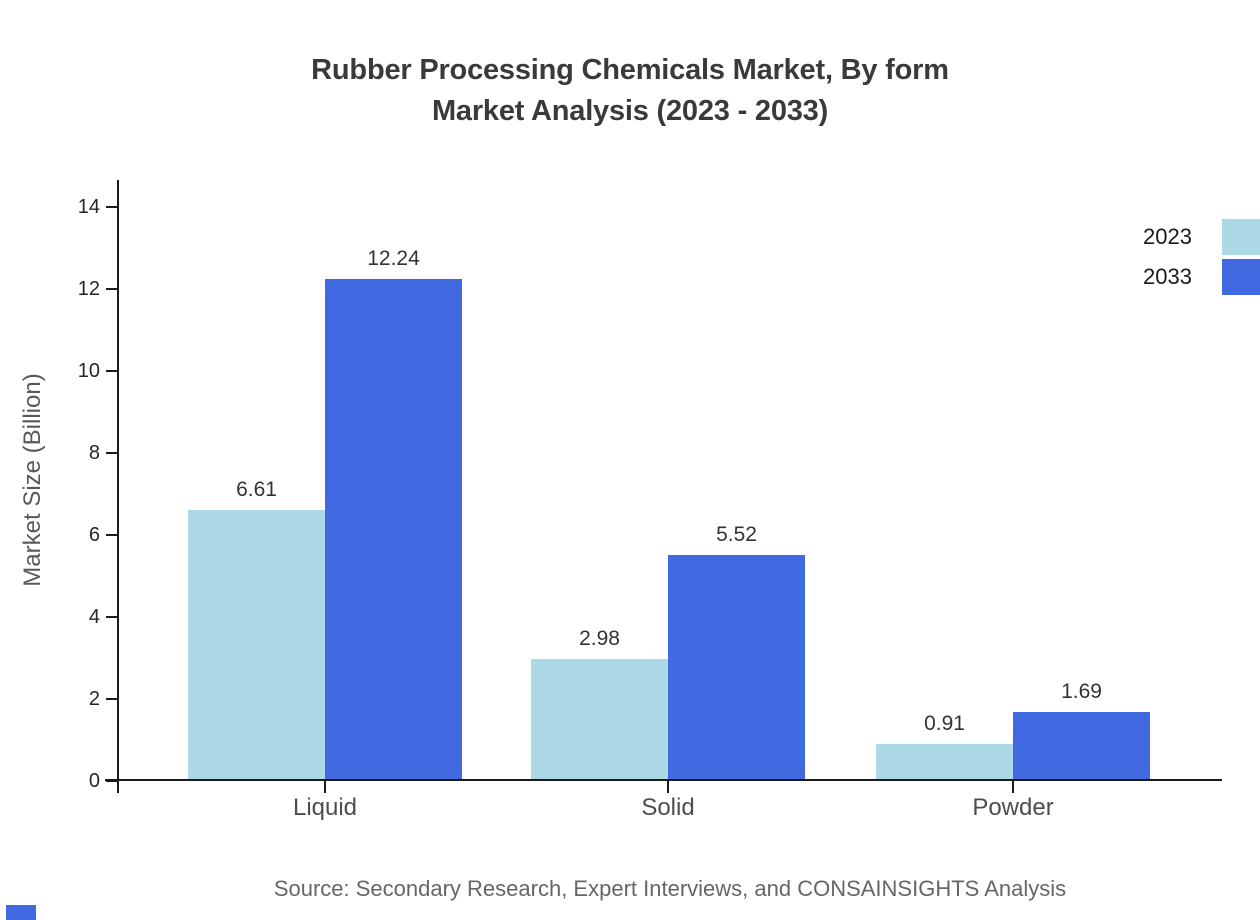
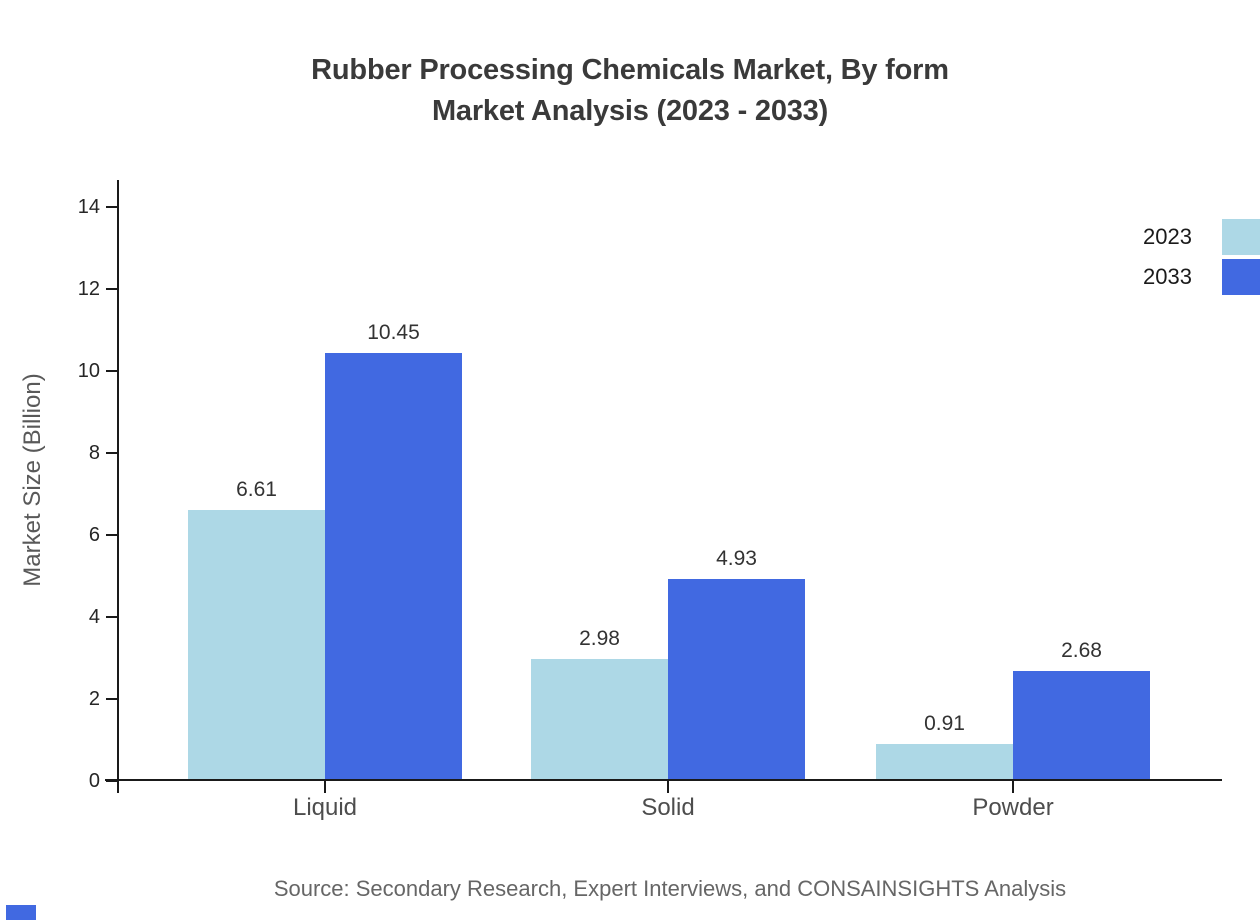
2033/Liquid: 12.24 -> 10.45
2033/Solid: 5.52 -> 4.93
2033/Powder: 1.69 -> 2.68
